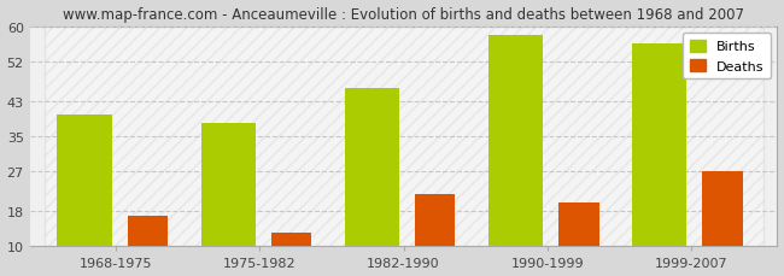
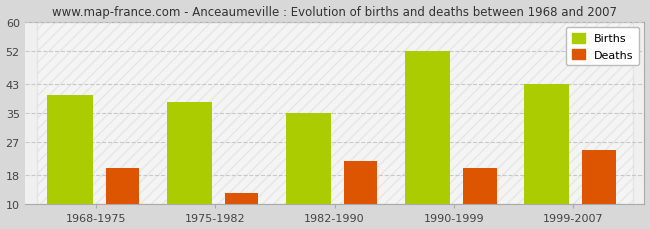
Deaths/1968-1975: 17 -> 20
Births/1982-1990: 46 -> 35
Births/1990-1999: 58 -> 52
Births/1999-2007: 56 -> 43
Deaths/1999-2007: 27 -> 25
